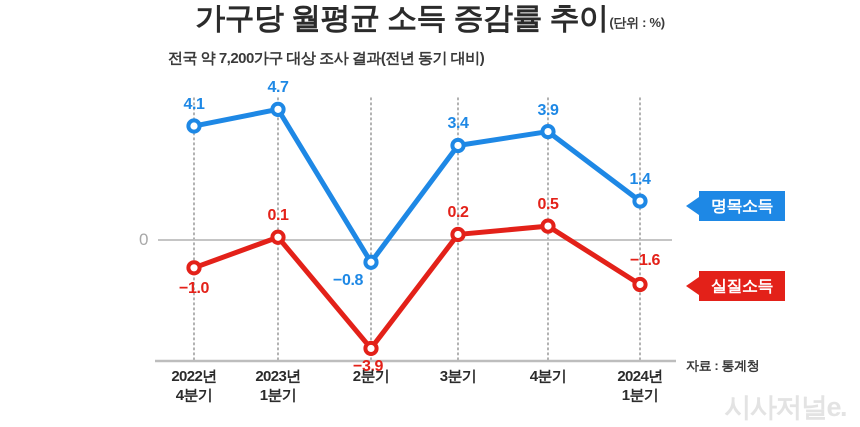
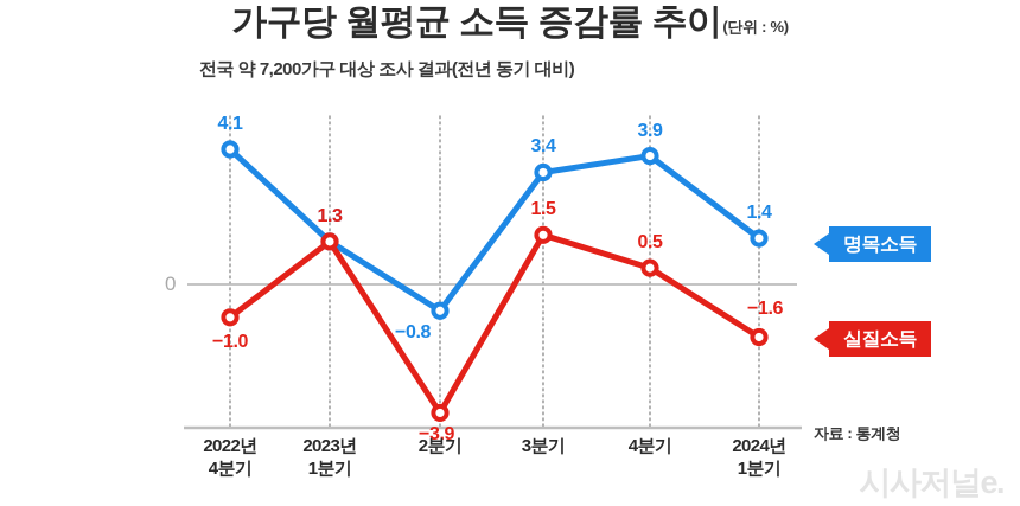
명목소득/2023년 1분기: 4.7 -> 1.3
실질소득/2023년 1분기: 0.1 -> 1.3
실질소득/3분기: 0.2 -> 1.5
